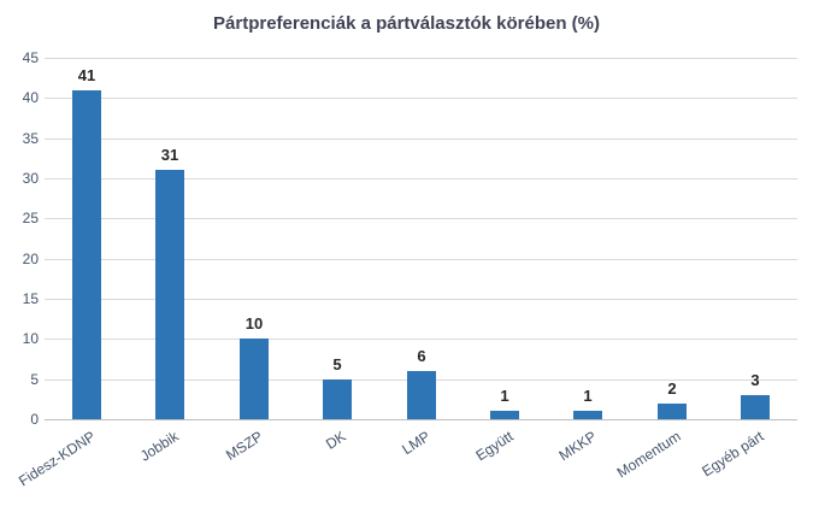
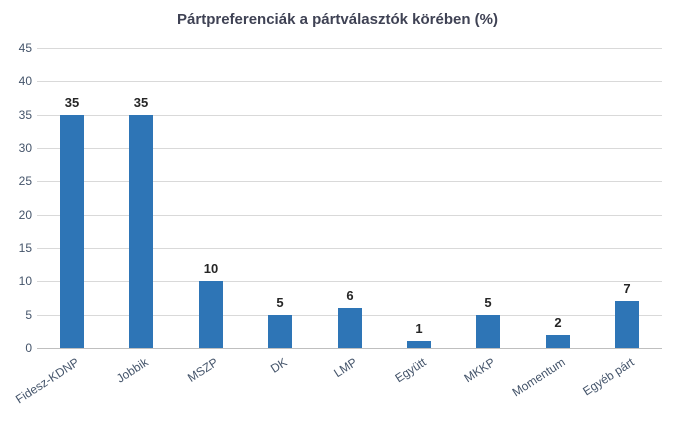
Fidesz-KDNP: 41 -> 35
Jobbik: 31 -> 35
MKKP: 1 -> 5
Egyéb párt: 3 -> 7
